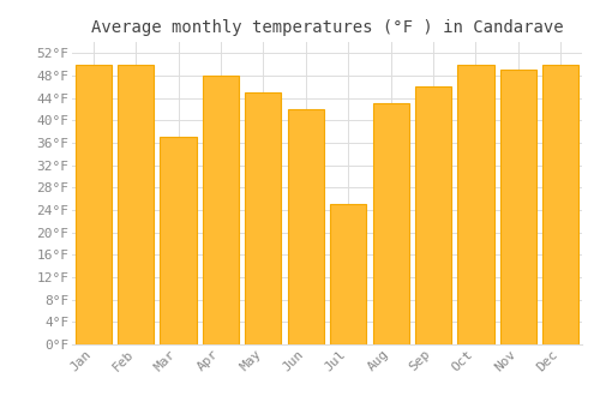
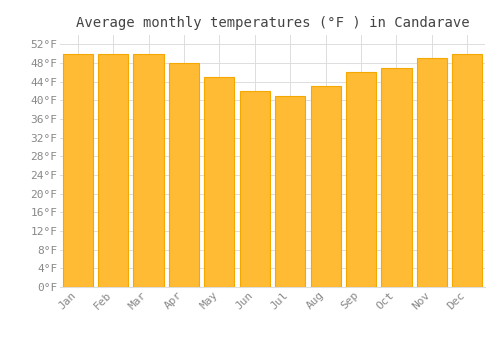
Mar: 37°F -> 50°F
Jul: 25°F -> 41°F
Oct: 50°F -> 47°F
